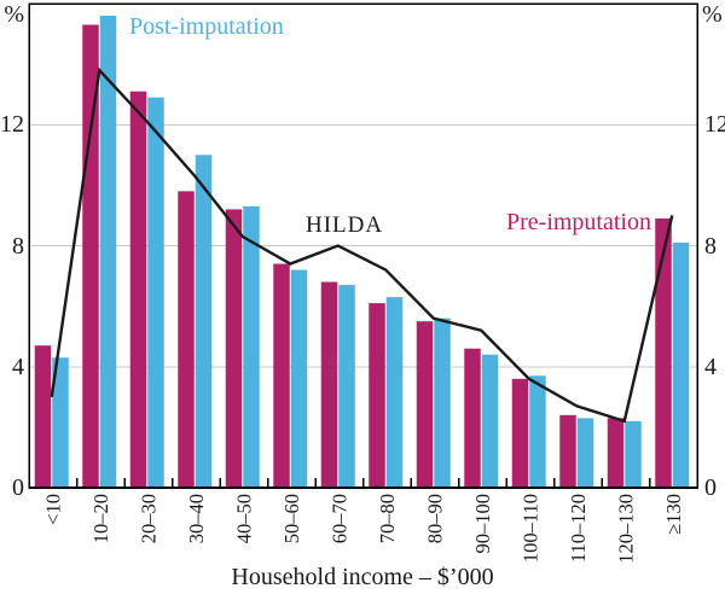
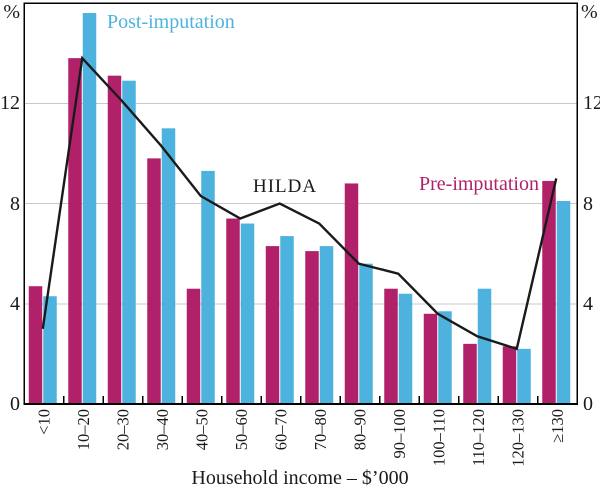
Pre-imputation/10–20: 15.3 -> 13.8
Pre-imputation/40–50: 9.2 -> 4.6
Pre-imputation/60–70: 6.8 -> 6.3
Pre-imputation/80–90: 5.5 -> 8.8
Post-imputation/110–120: 2.3 -> 4.6
